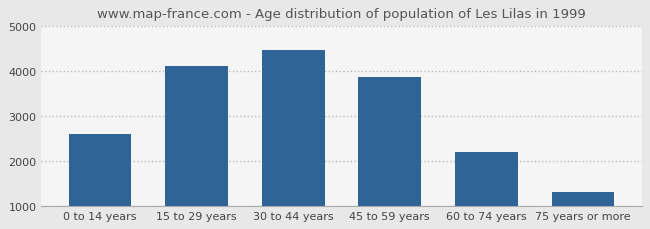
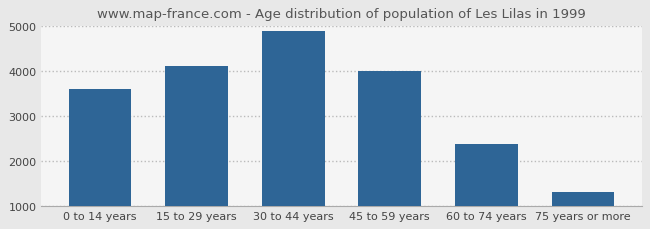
0 to 14 years: 2600 -> 3600
30 to 44 years: 4450 -> 4880
45 to 59 years: 3850 -> 4000
60 to 74 years: 2200 -> 2370
